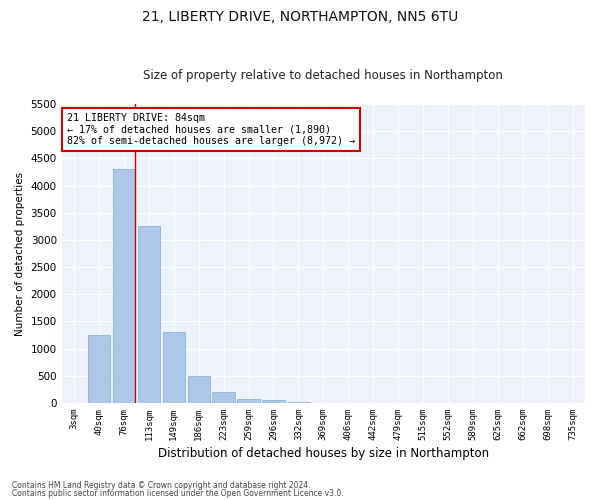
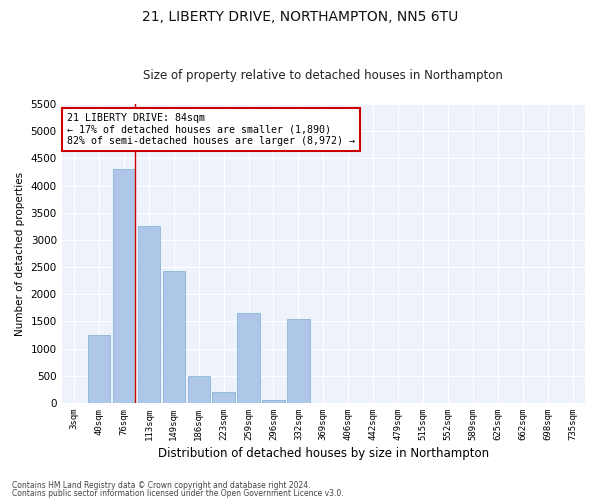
149sqm: 1300 -> 2420
259sqm: 80 -> 1660
332sqm: 20 -> 1540
